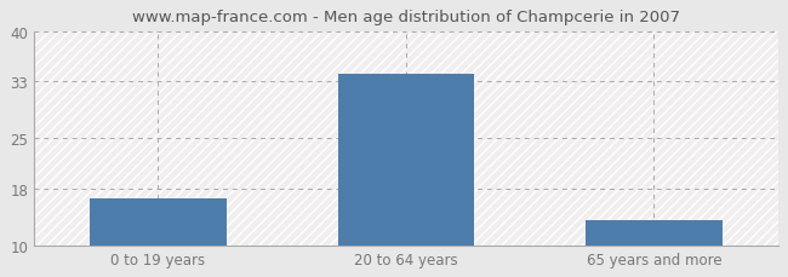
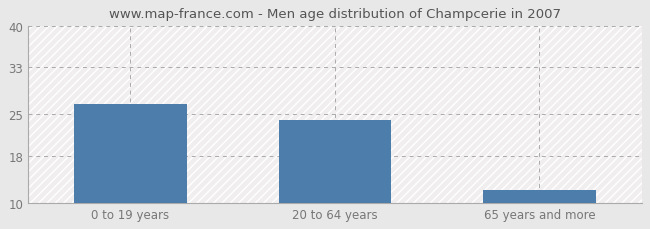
0 to 19 years: 16.5 -> 26.8
20 to 64 years: 34.0 -> 24.0
65 years and more: 13.5 -> 12.2
